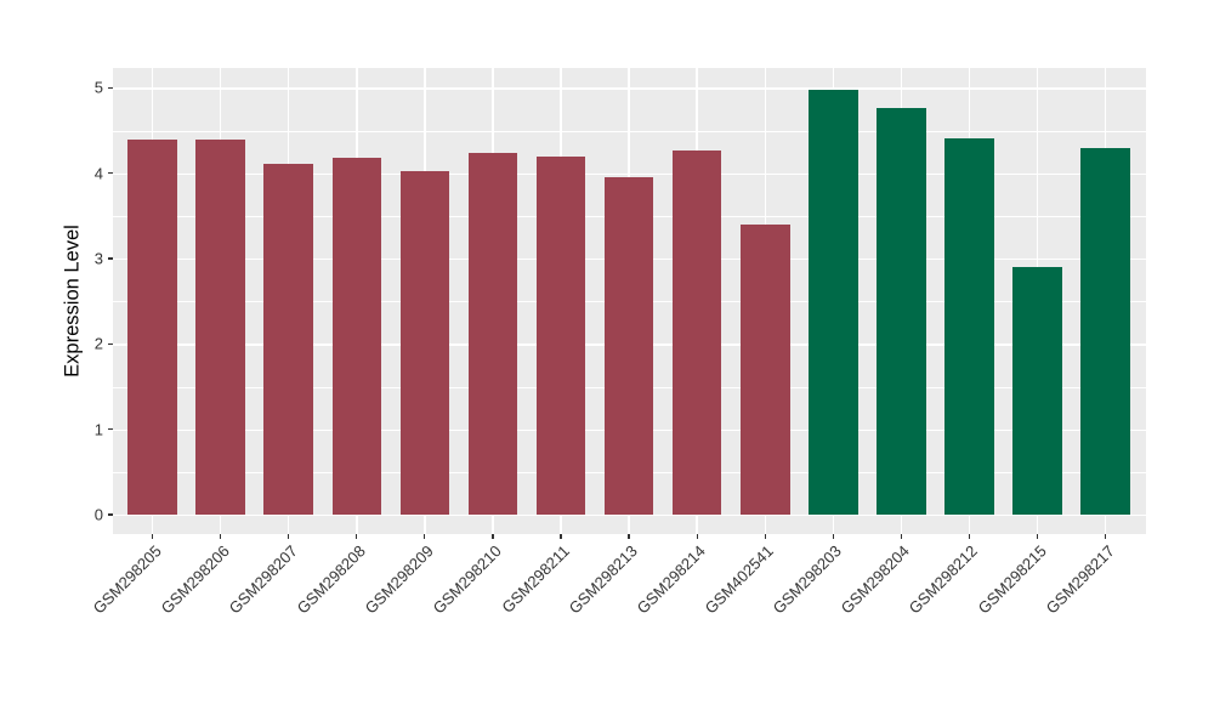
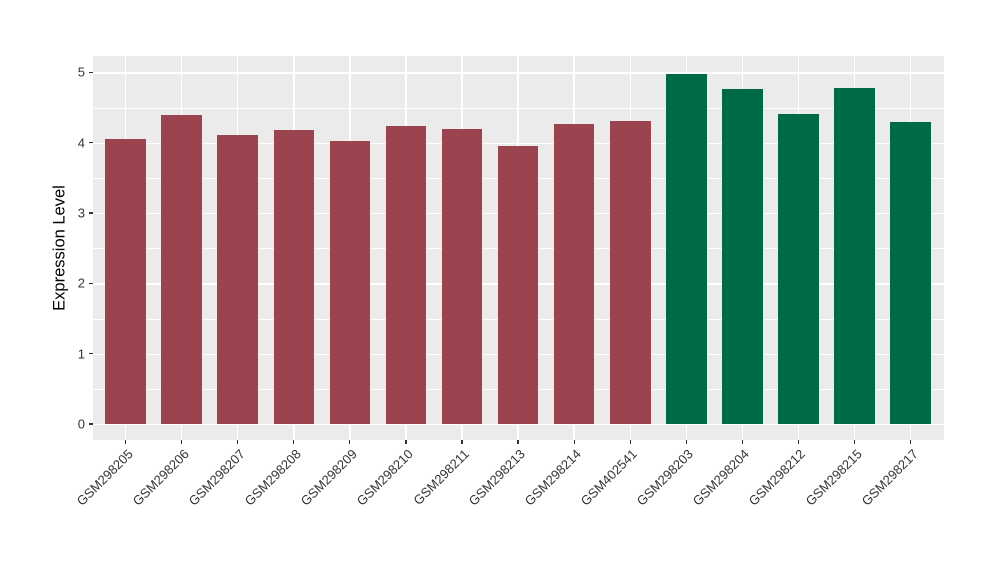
GSM298205: 4.4 -> 4.1
GSM402541: 3.4 -> 4.3
GSM298215: 2.9 -> 4.8
